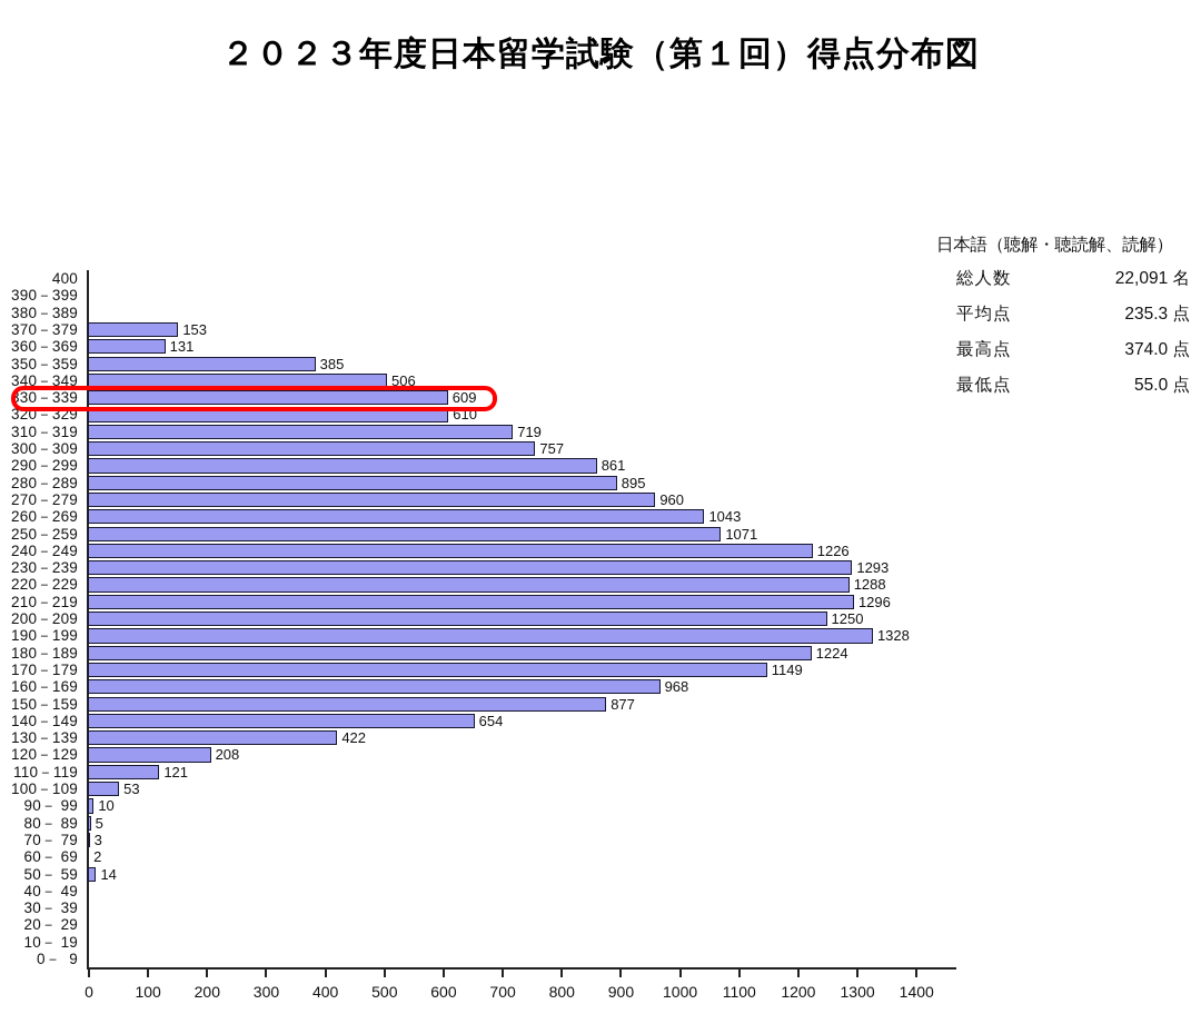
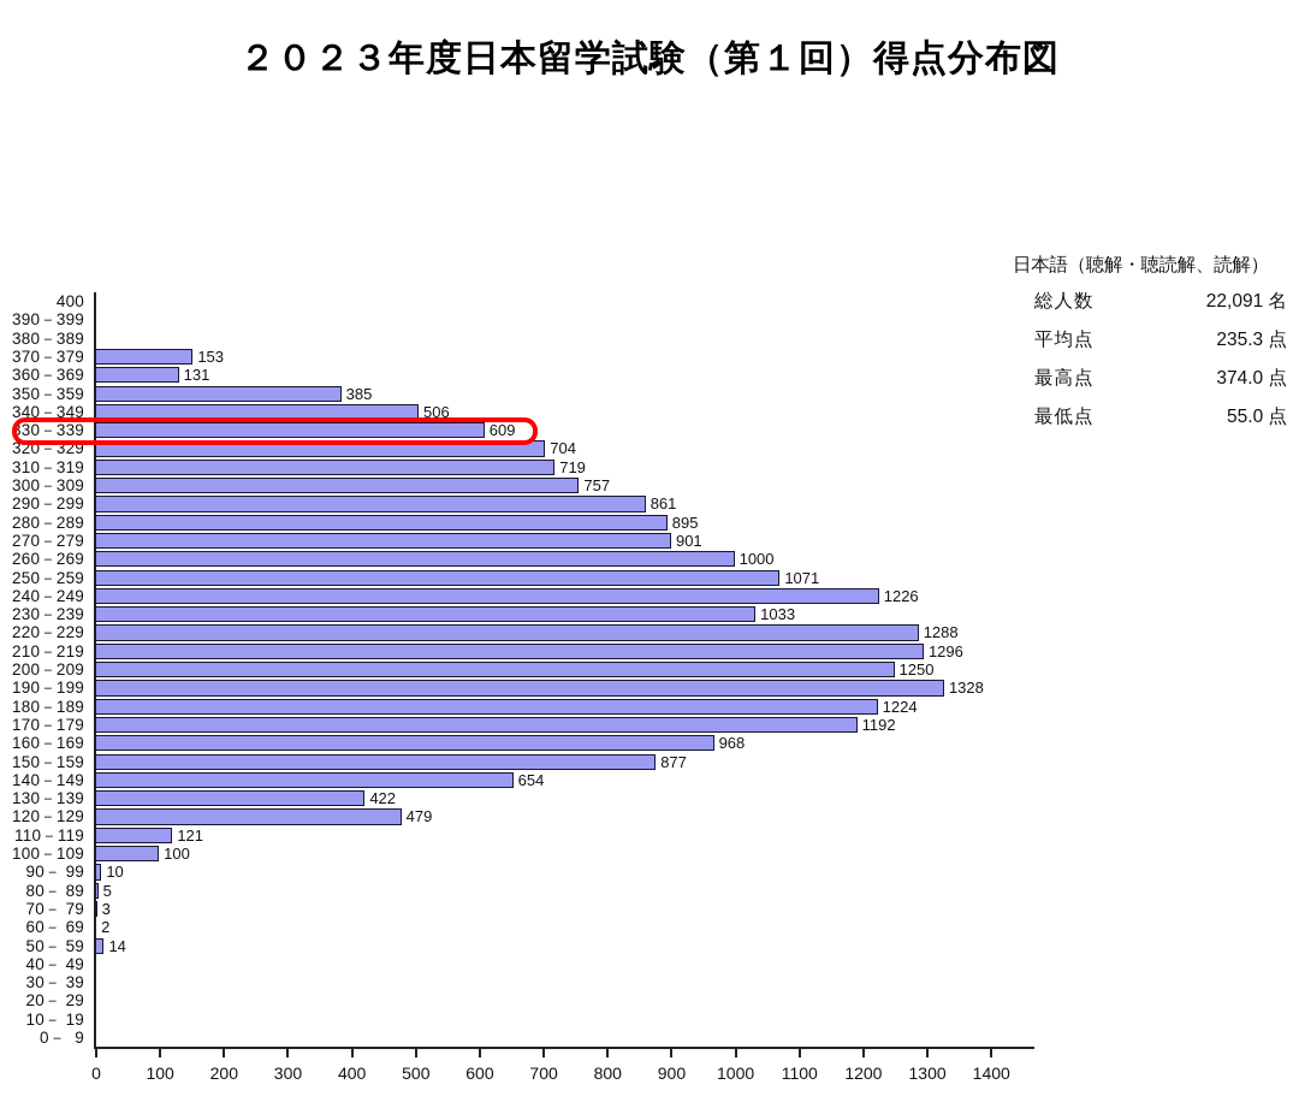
320－329: 610 -> 704
270－279: 960 -> 901
260－269: 1043 -> 1000
230－239: 1293 -> 1033
170－179: 1149 -> 1192
120－129: 208 -> 479
100－109: 53 -> 100
